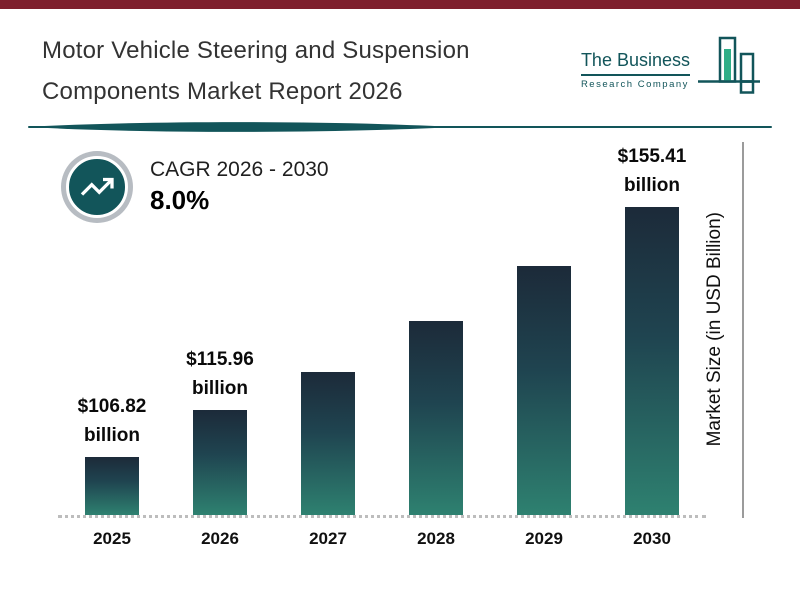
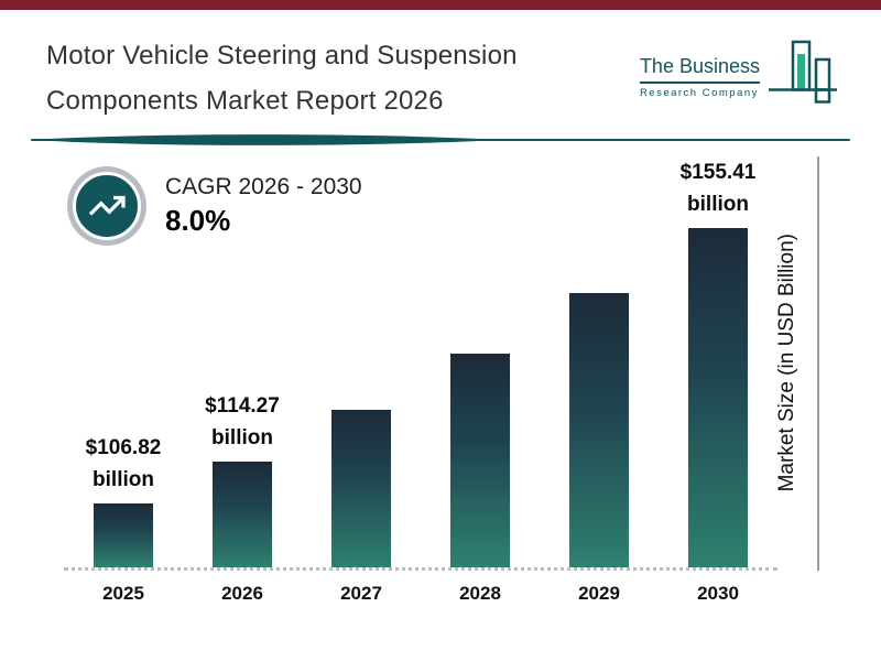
2026: $115.96 -> $114.27
